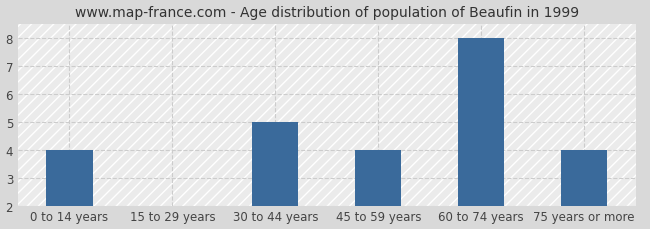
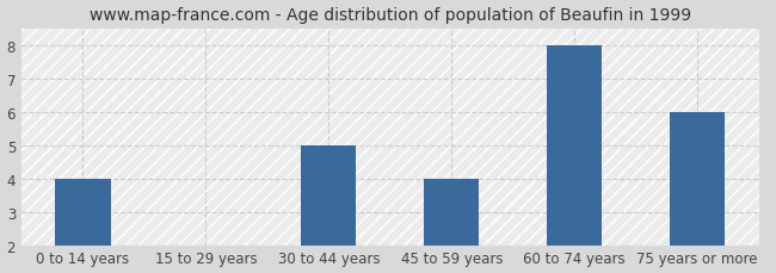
75 years or more: 4 -> 6
